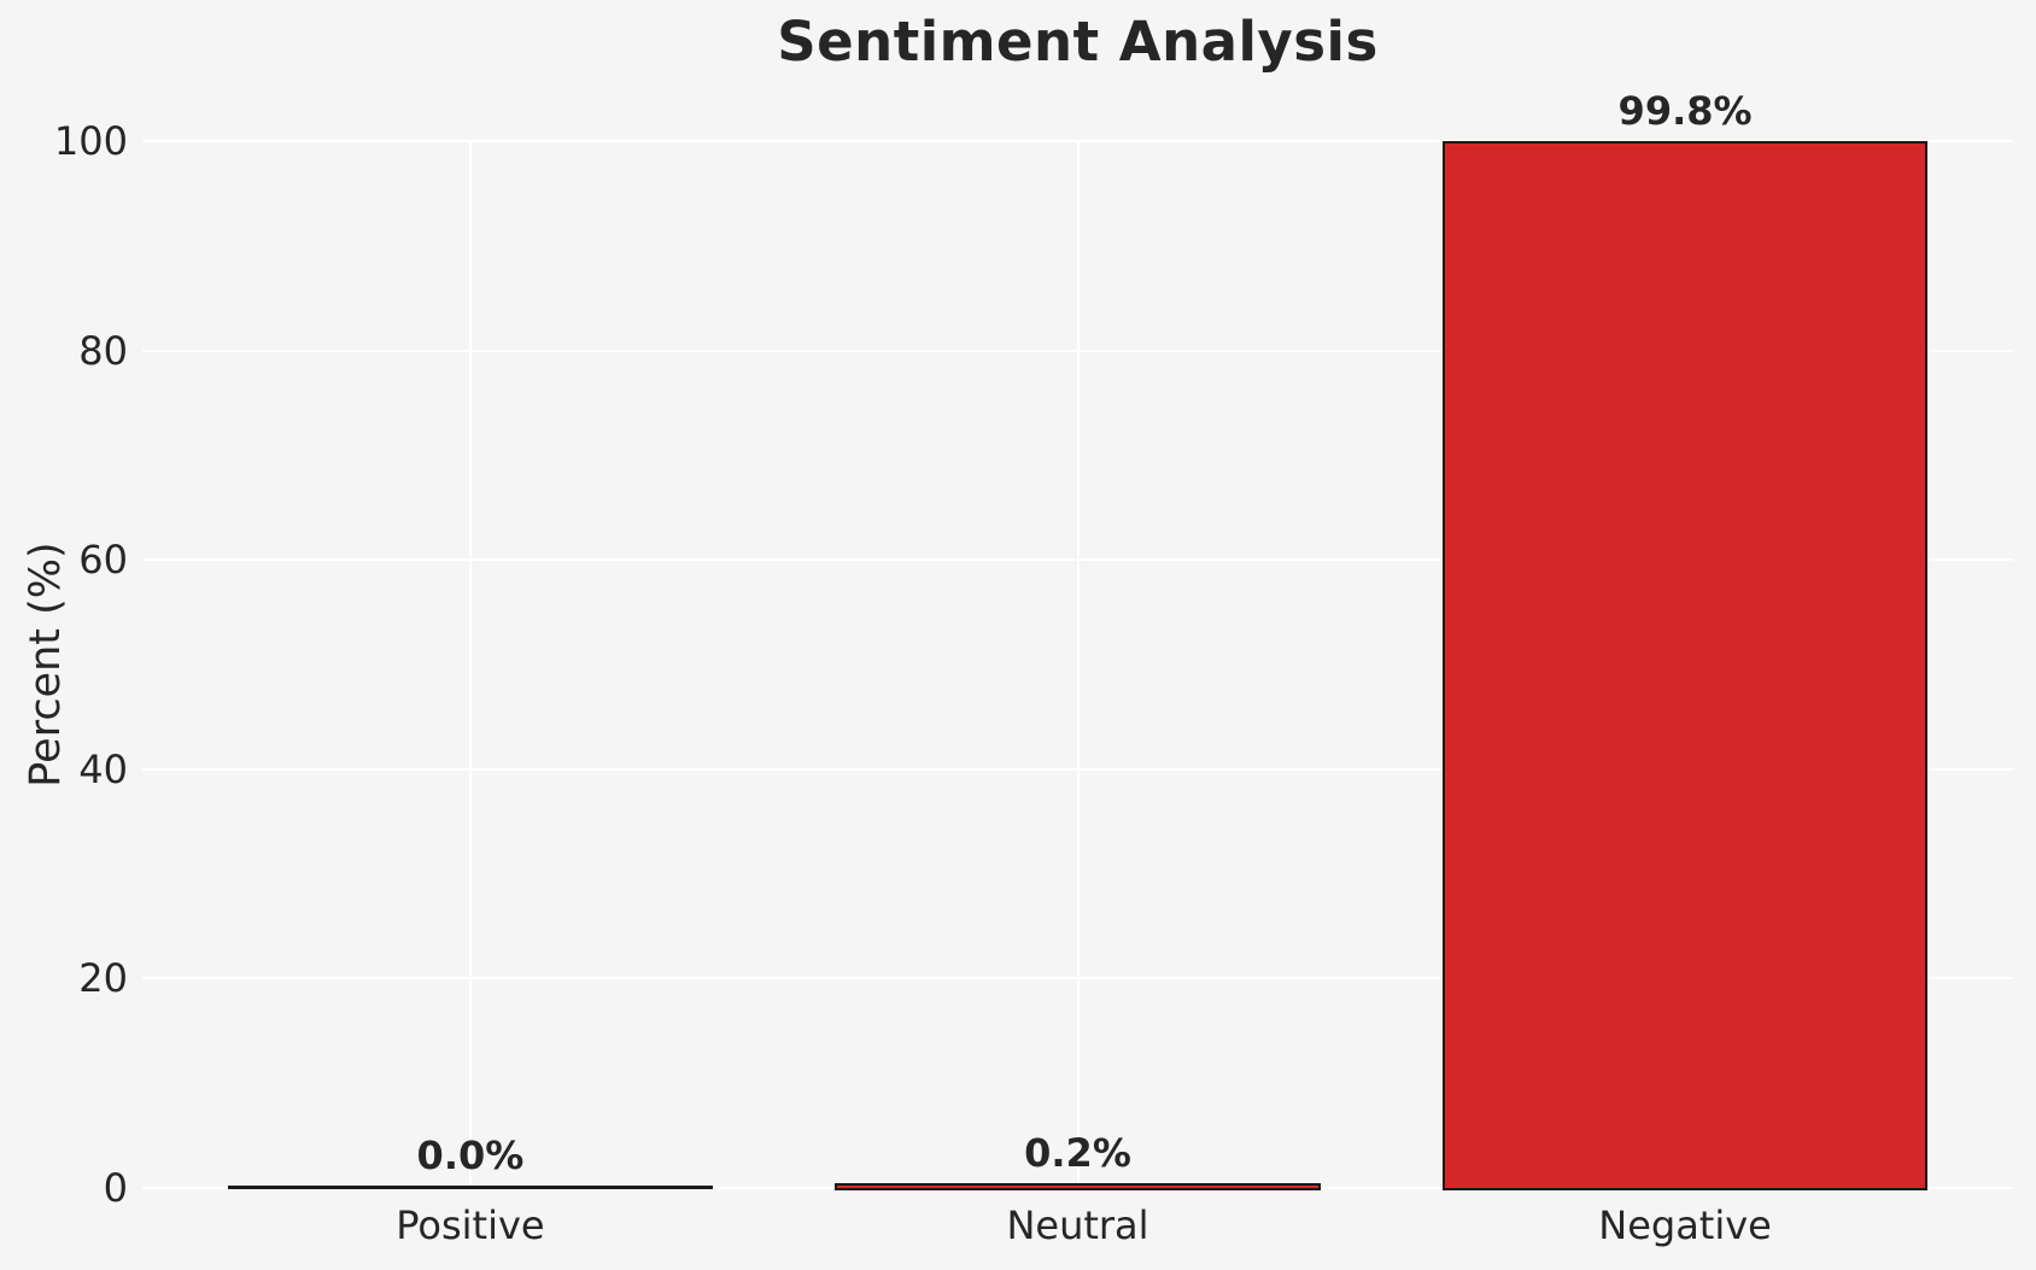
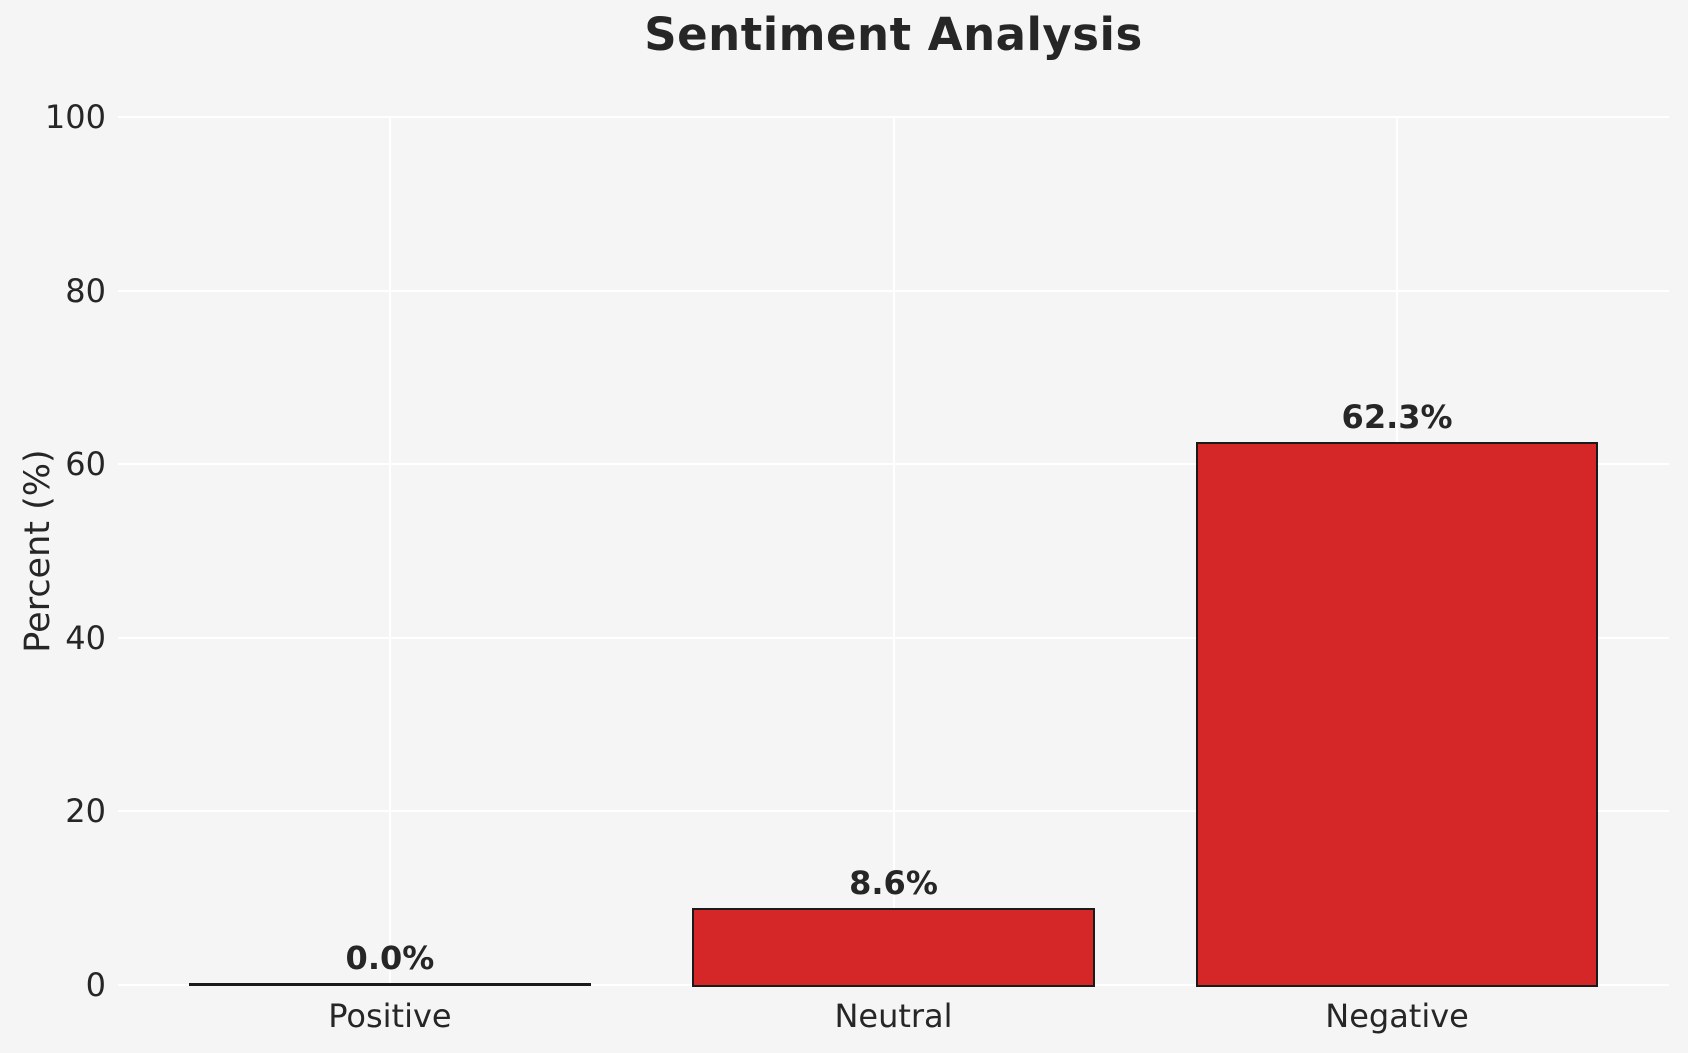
Neutral: 0.2% -> 8.6%
Negative: 99.8% -> 62.3%
